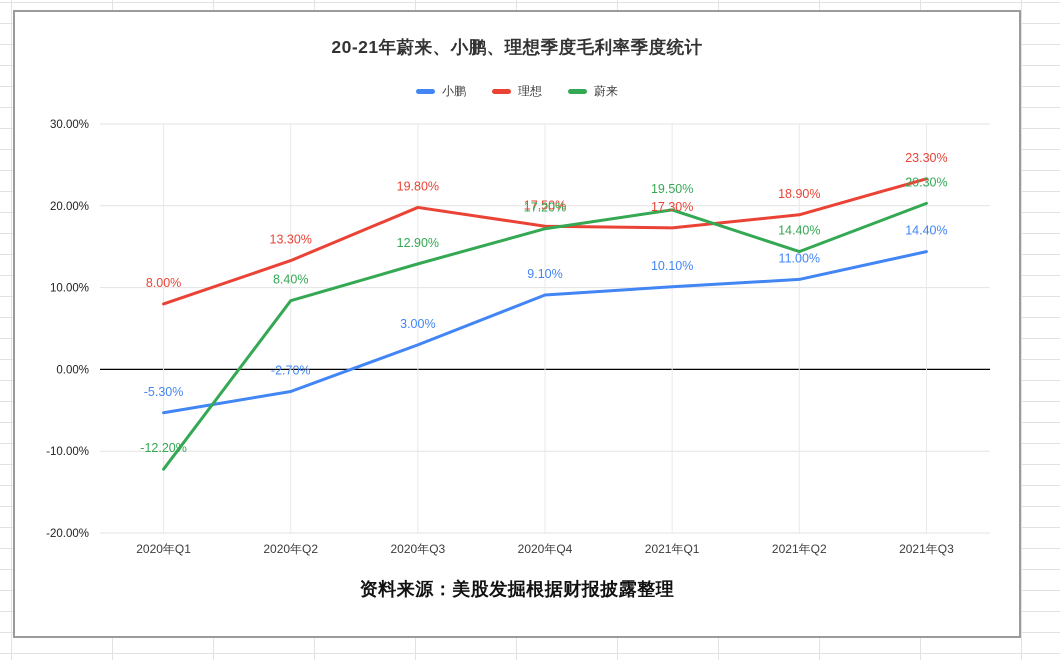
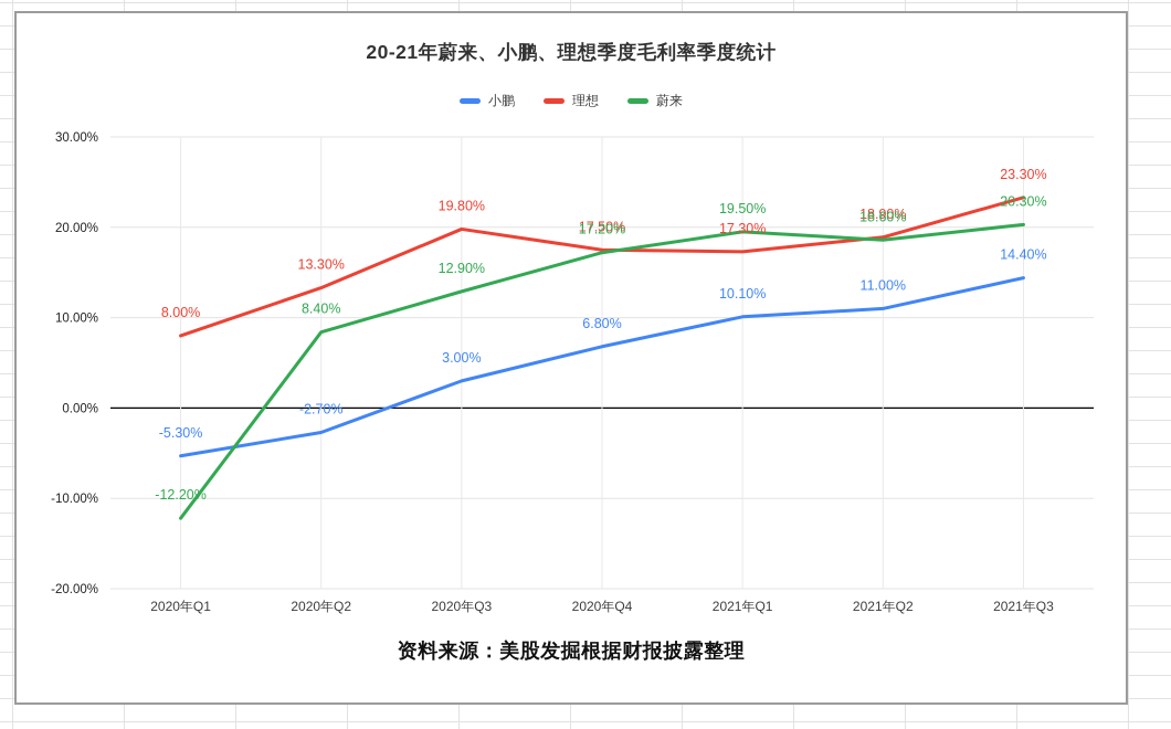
小鹏/2020年Q4: 9.10% -> 6.80%
蔚来/2021年Q2: 14.40% -> 18.60%
